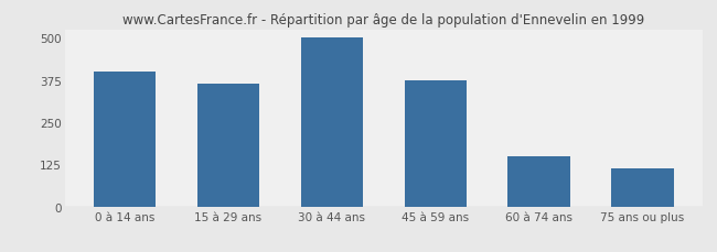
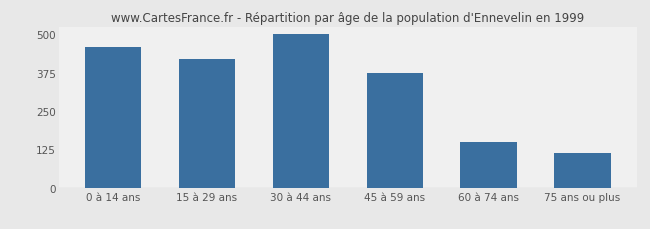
0 à 14 ans: 400 -> 460
15 à 29 ans: 365 -> 420
